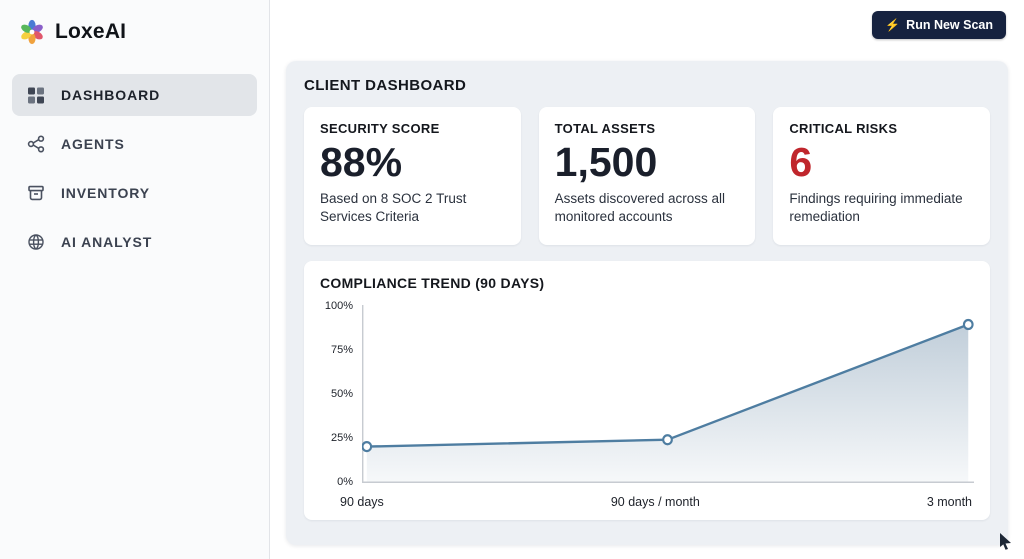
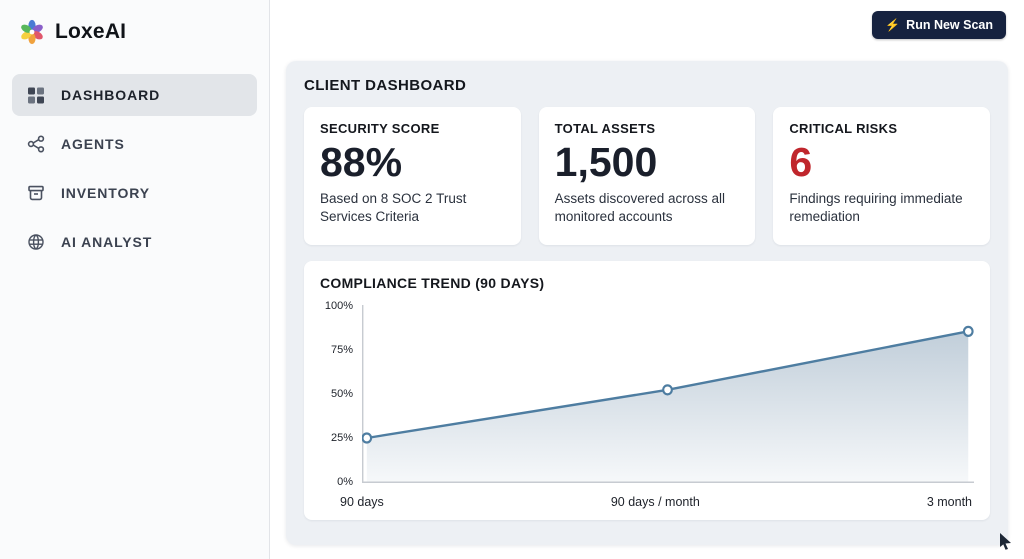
90 days: 20% -> 25%
90 days / month: 24% -> 53%
3 month: 91% -> 87%
